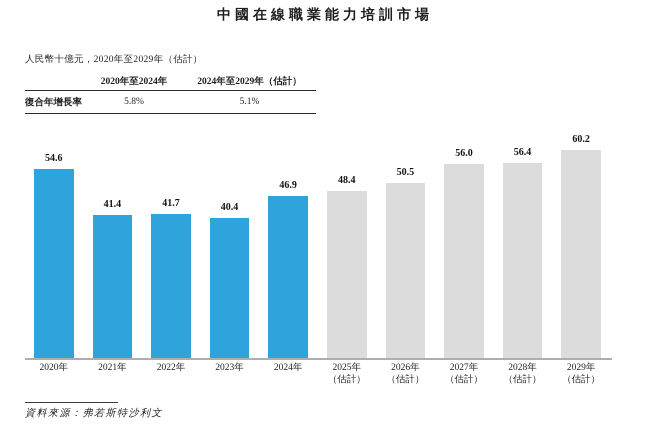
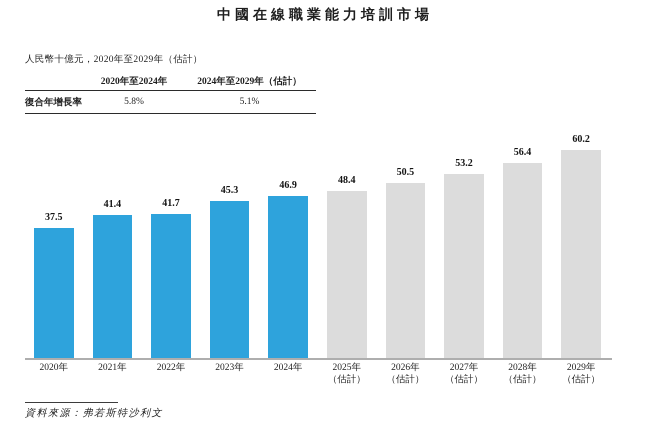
2020年: 54.6 -> 37.5
2023年: 40.4 -> 45.3
2027年（估計）: 56.0 -> 53.2
